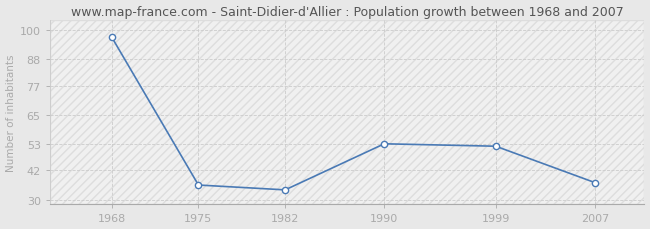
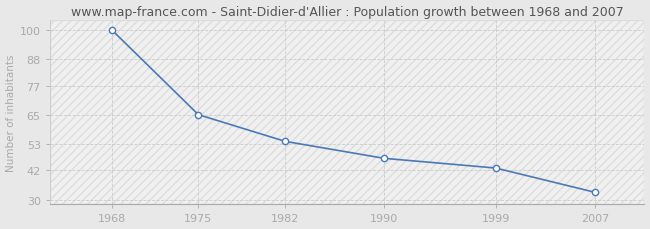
1968: 97 -> 100
1975: 36 -> 65
1982: 34 -> 54
1990: 53 -> 47
1999: 52 -> 43
2007: 37 -> 33
